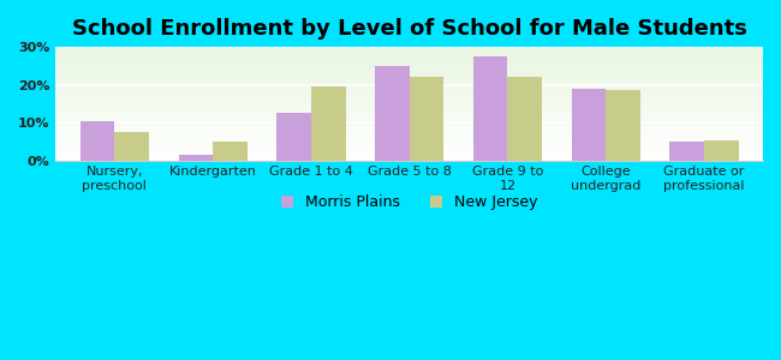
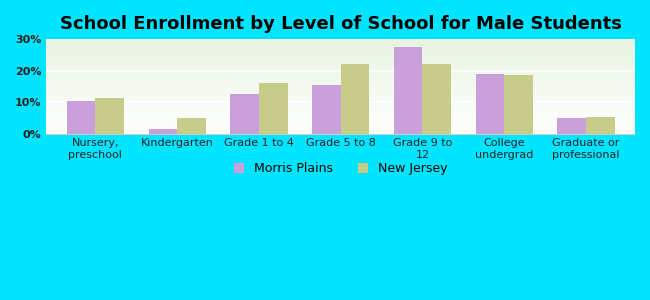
New Jersey/Nursery, preschool: 7.5% -> 11.5%
New Jersey/Grade 1 to 4: 19.5% -> 16.0%
Morris Plains/Grade 5 to 8: 25.0% -> 15.5%
